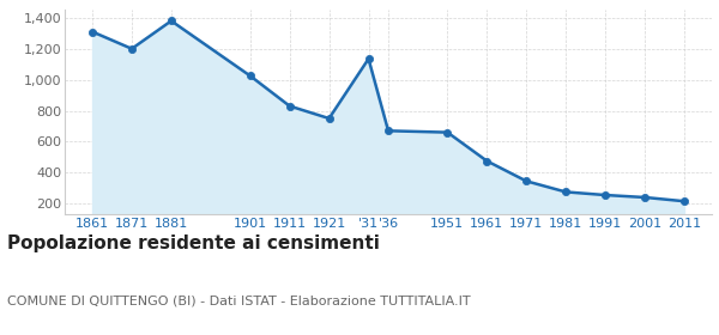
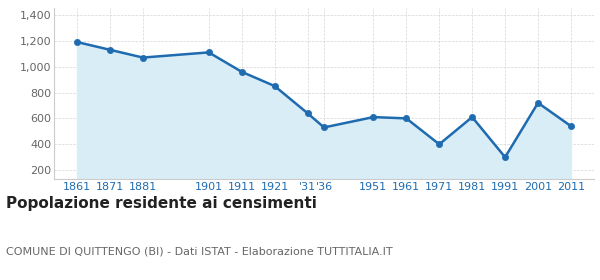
1861: 1,310 -> 1,190
1871: 1,200 -> 1,130
1881: 1,380 -> 1,070
1901: 1,020 -> 1,110
1911: 830 -> 960
1921: 750 -> 850
'31: 1,140 -> 640
'36: 670 -> 530
1951: 660 -> 610
1961: 480 -> 600
1971: 340 -> 400
1981: 280 -> 610
1991: 260 -> 300
2001: 240 -> 720
2011: 220 -> 540
